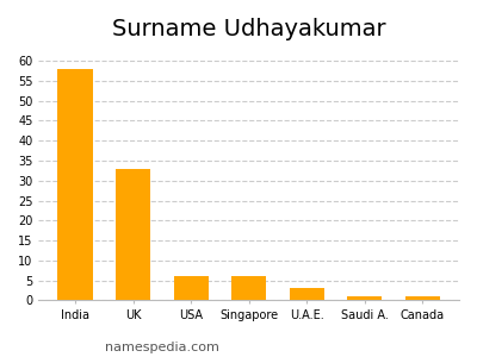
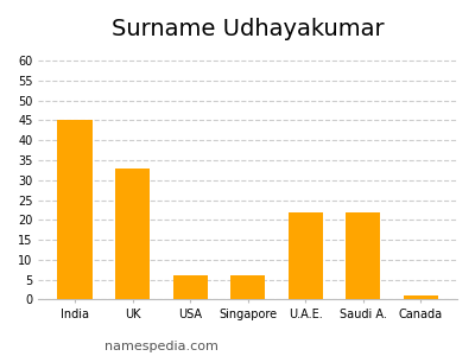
India: 58 -> 45
U.A.E.: 3 -> 22
Saudi A.: 1 -> 22
